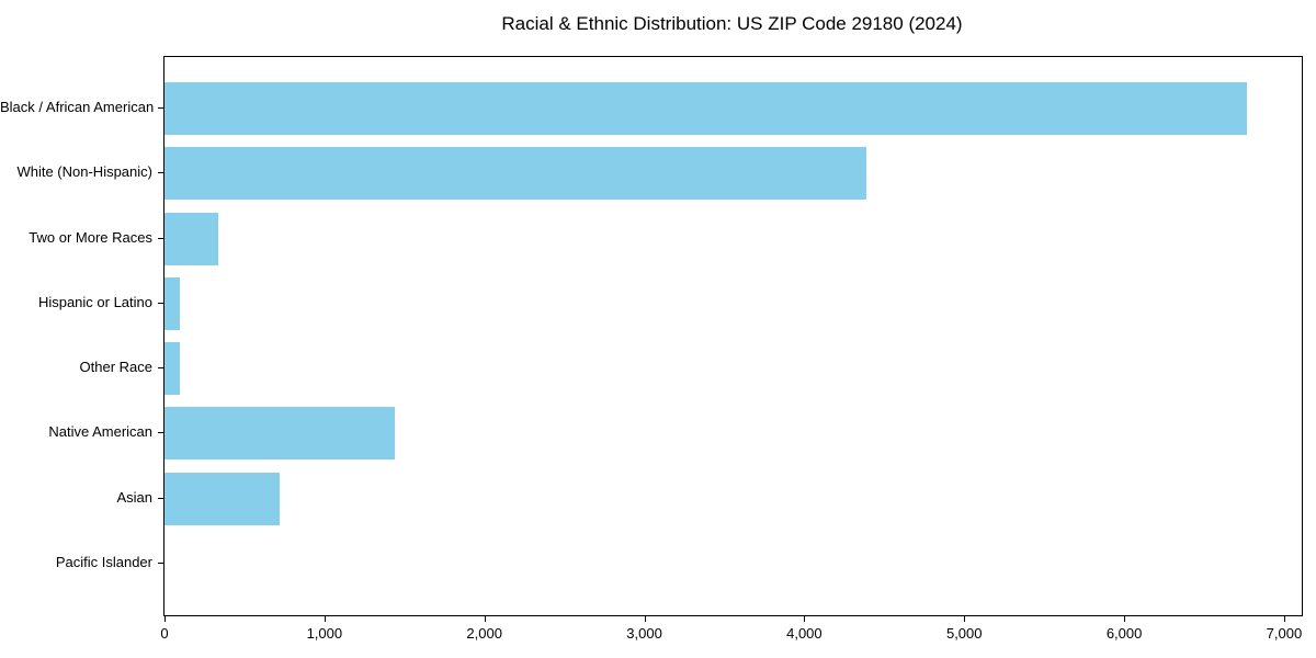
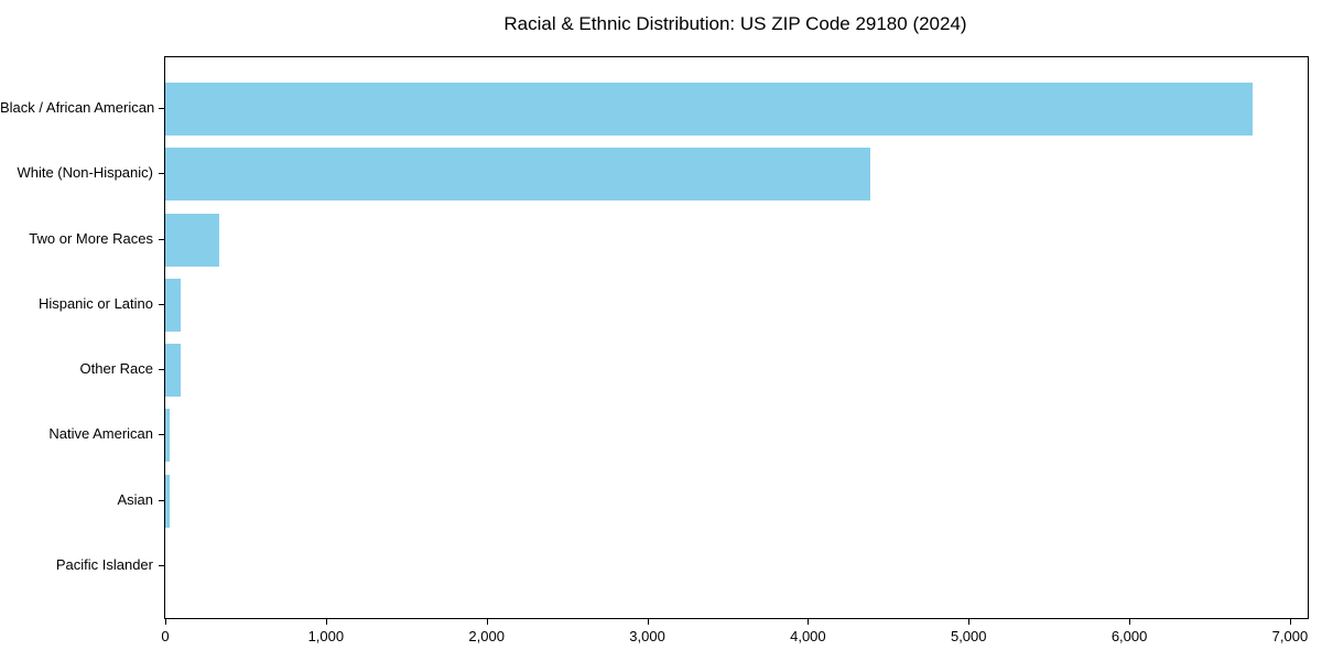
Native American: 1440 -> 20
Asian: 720 -> 30
